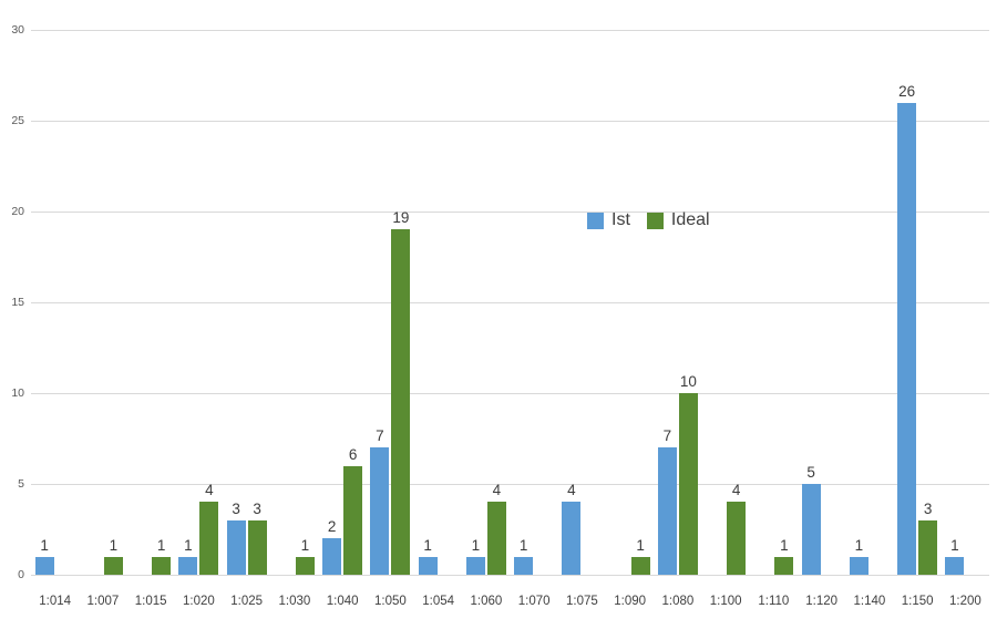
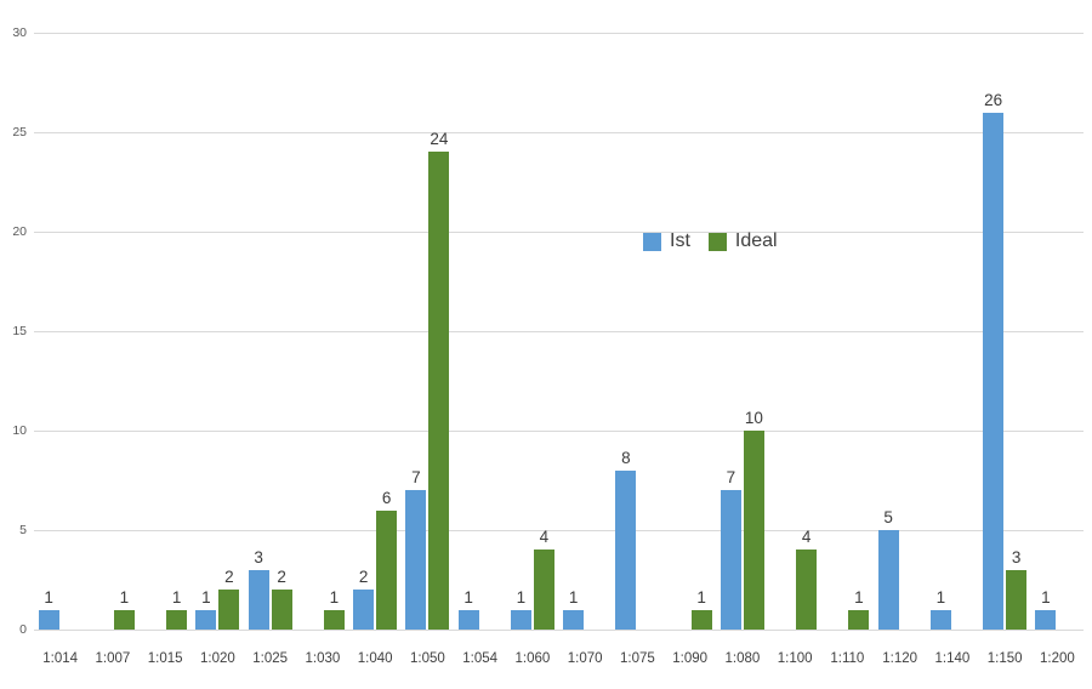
Ideal/1:020: 4 -> 2
Ideal/1:025: 3 -> 2
Ideal/1:050: 19 -> 24
Ist/1:075: 4 -> 8
